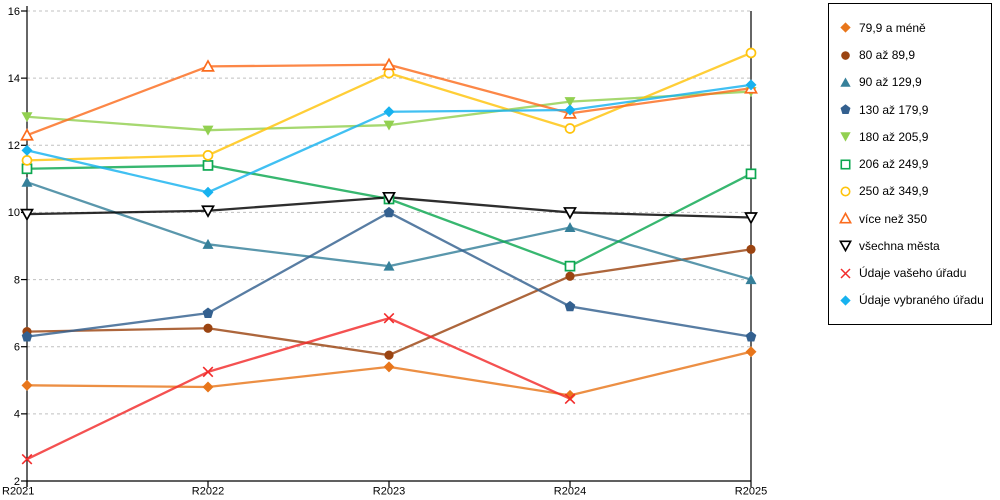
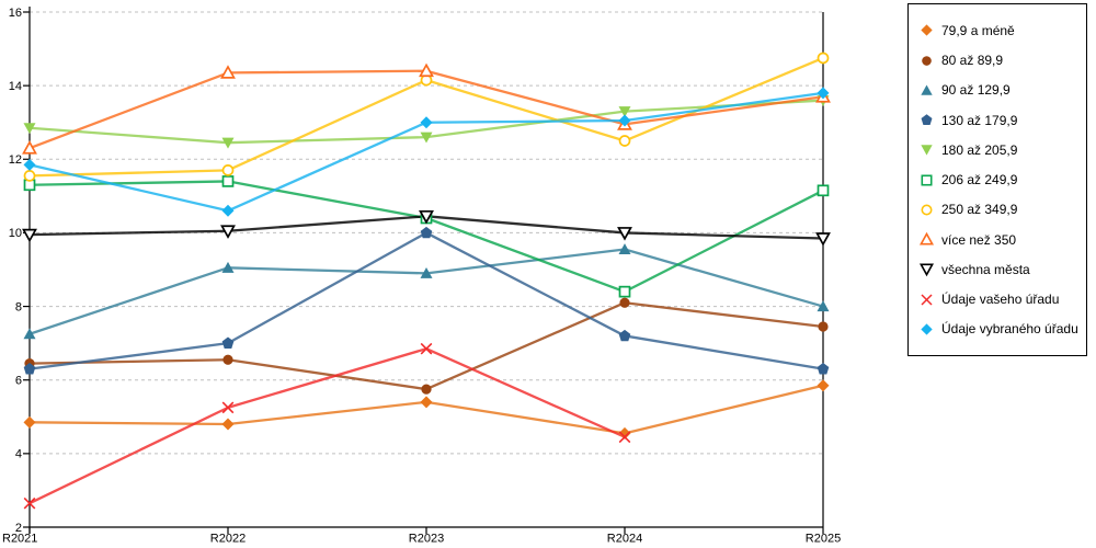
90 až 129,9/R2021: 10.9 -> 7.2
90 až 129,9/R2023: 8.4 -> 8.9
80 až 89,9/R2025: 8.9 -> 7.5
